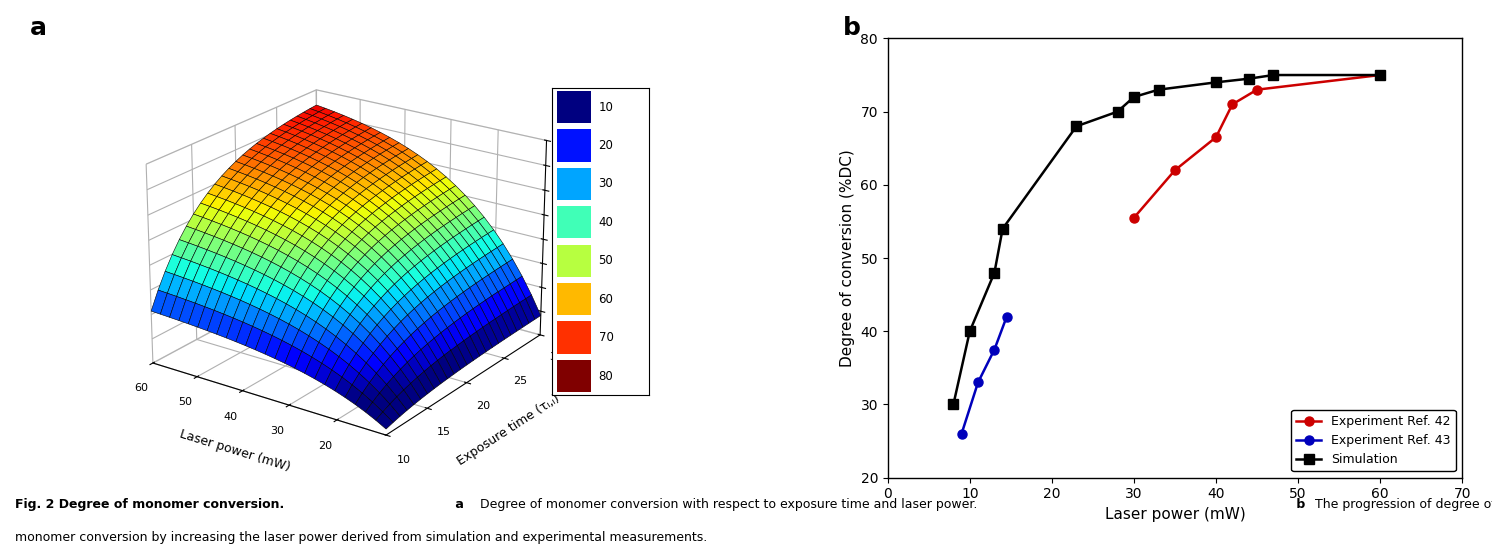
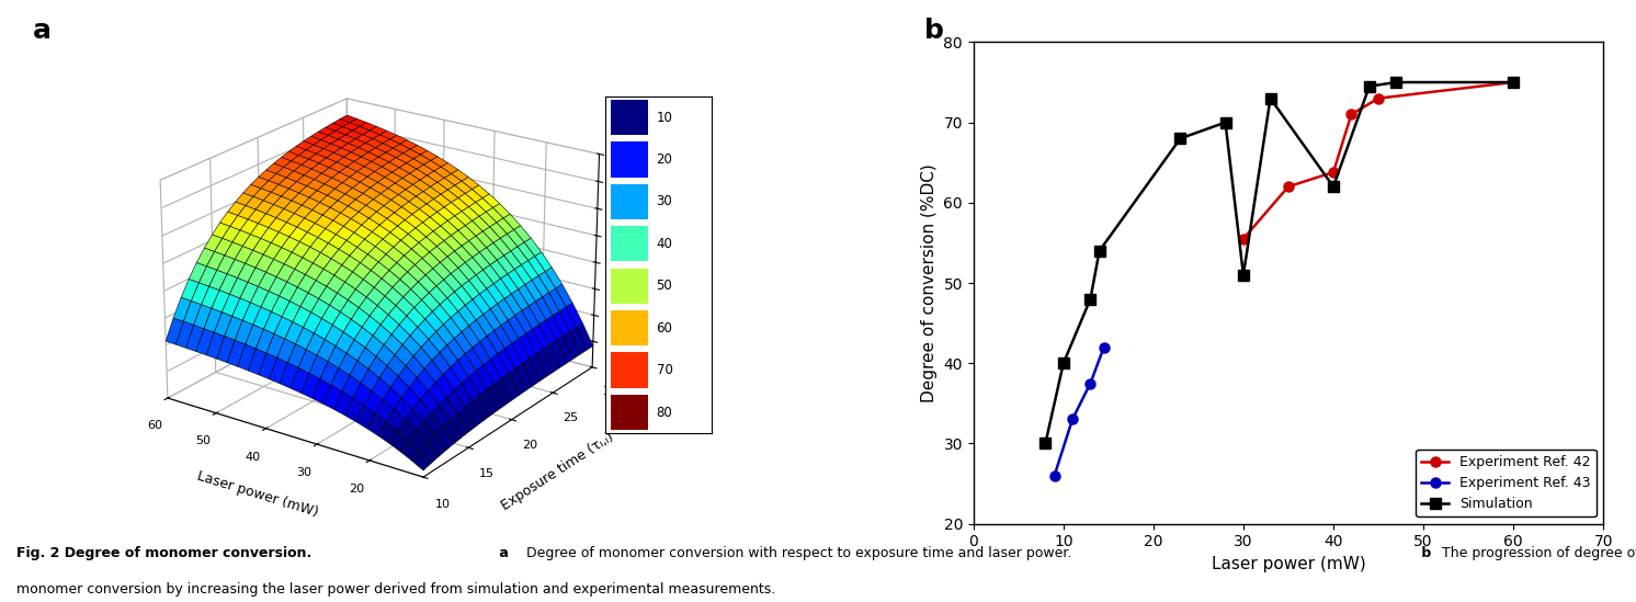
Simulation/30: 72.0 -> 51.0
Experiment Ref. 42/40: 66.5 -> 63.8
Simulation/40: 74.0 -> 62.0
